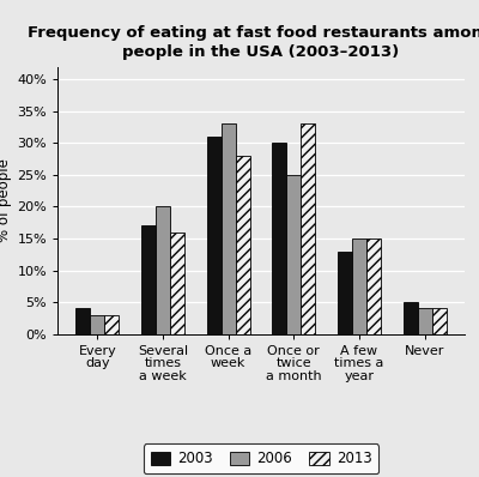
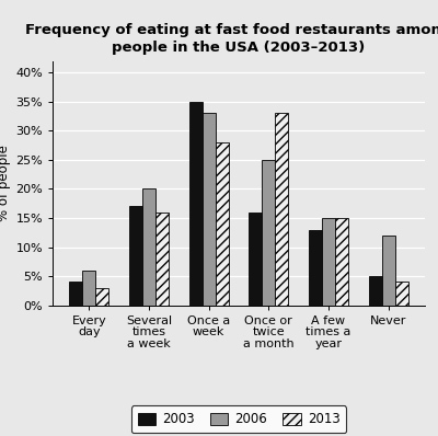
2006/Every day: 3% -> 6%
2003/Once a week: 31% -> 35%
2003/Once or twice a month: 30% -> 16%
2006/Never: 4% -> 12%
